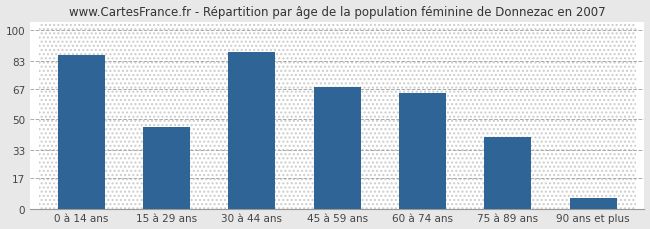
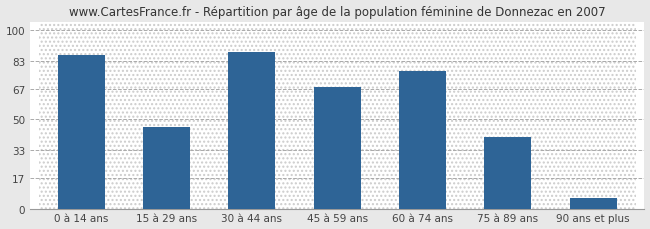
60 à 74 ans: 65 -> 77
